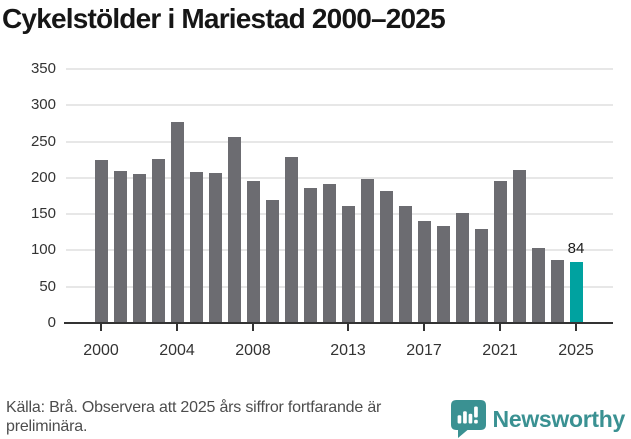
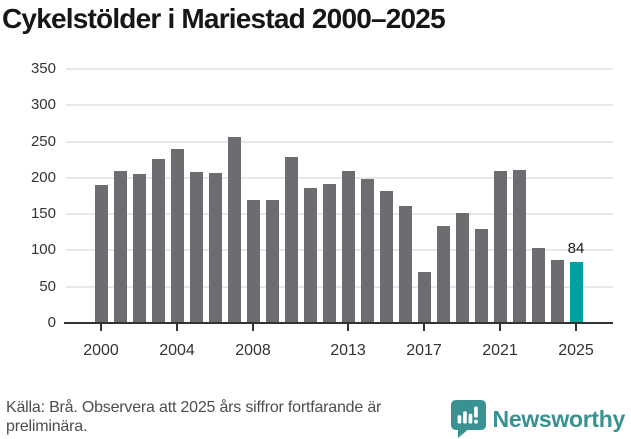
2000: 220 -> 190
2004: 280 -> 240
2008: 200 -> 170
2013: 160 -> 210
2017: 140 -> 70
2021: 200 -> 210
